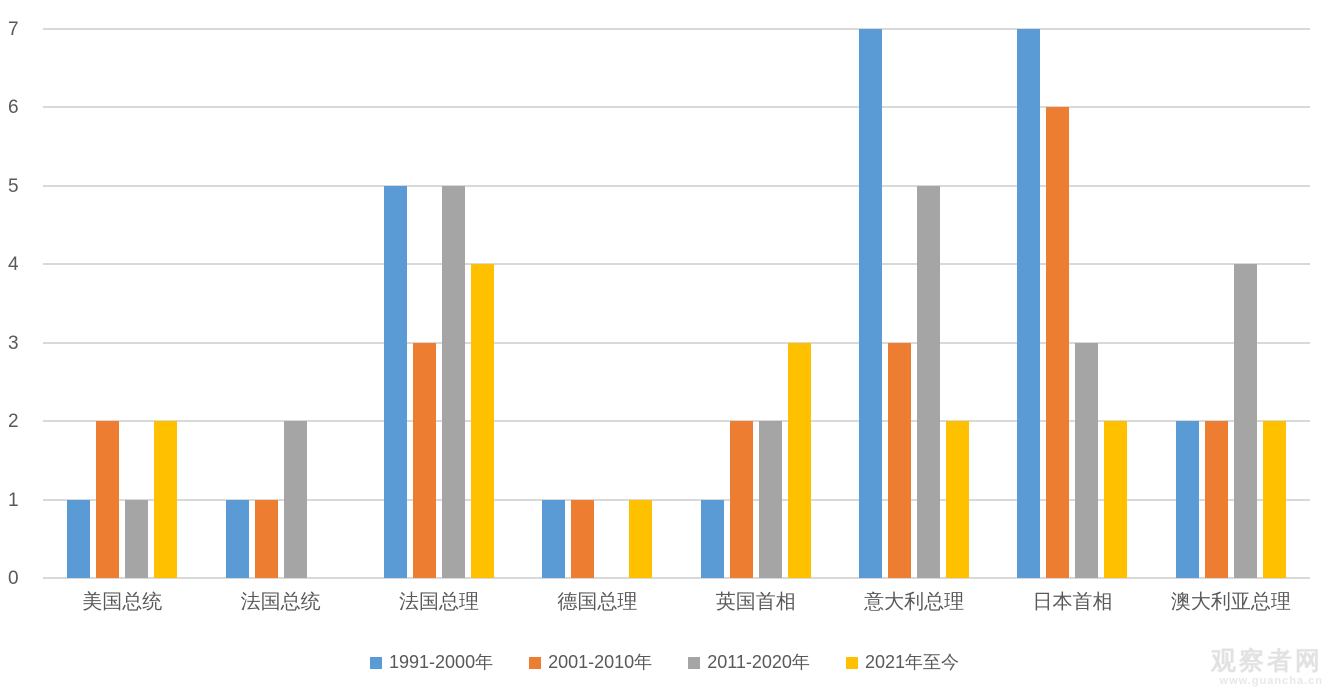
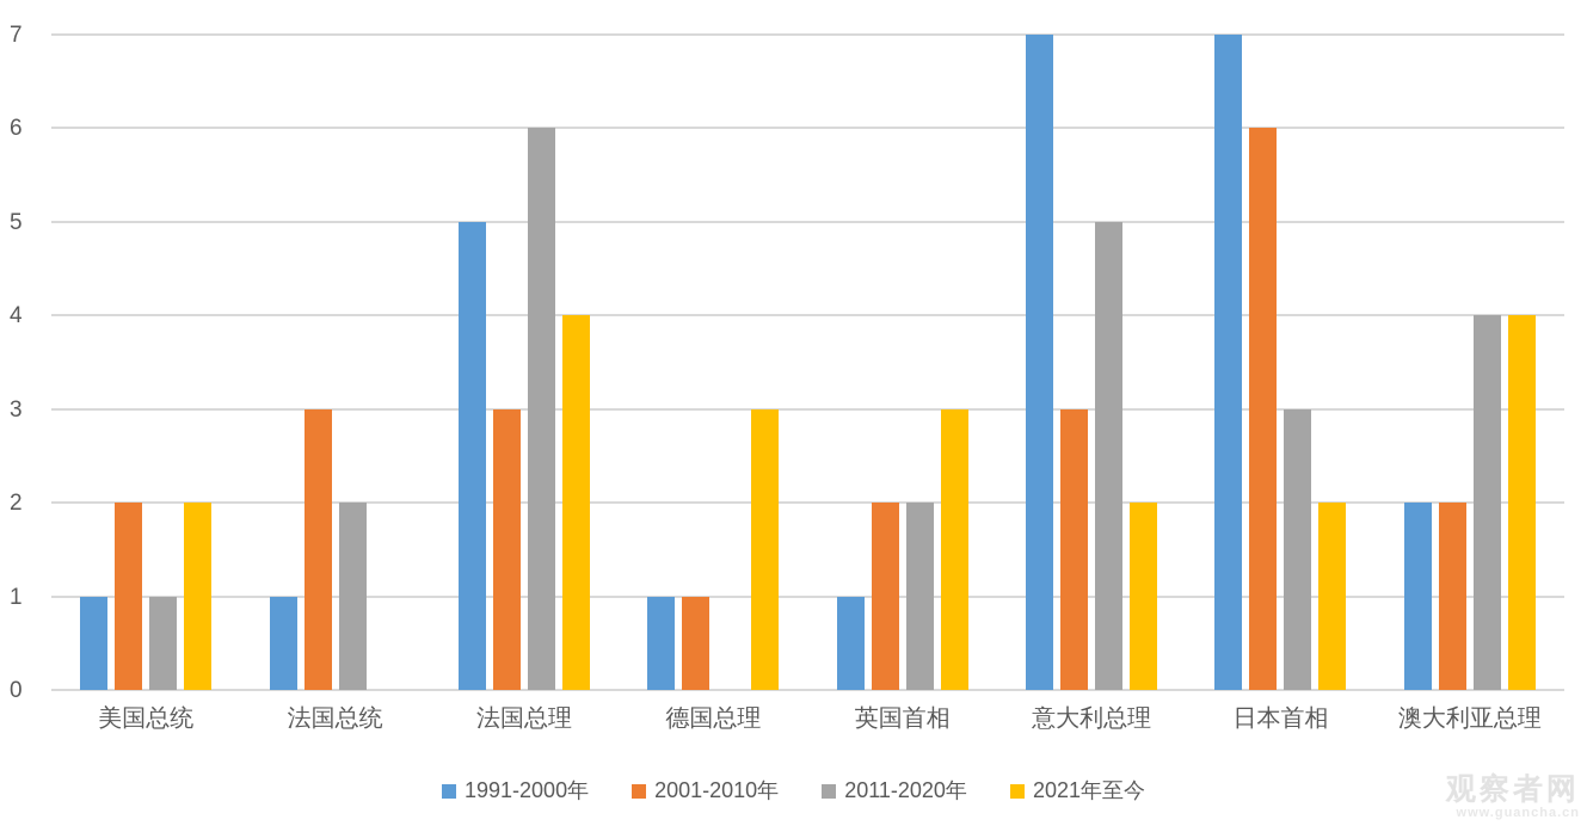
2001-2010年/法国总统: 1 -> 3
2011-2020年/法国总理: 5 -> 6
2021年至今/德国总理: 1 -> 3
2021年至今/澳大利亚总理: 2 -> 4
